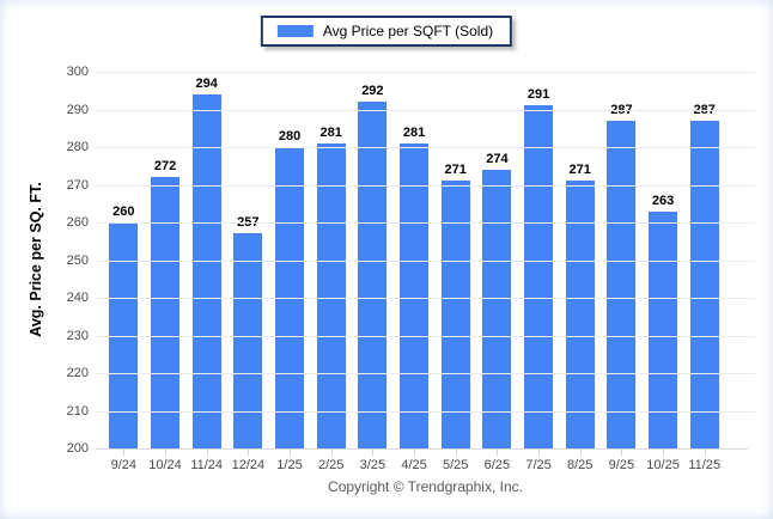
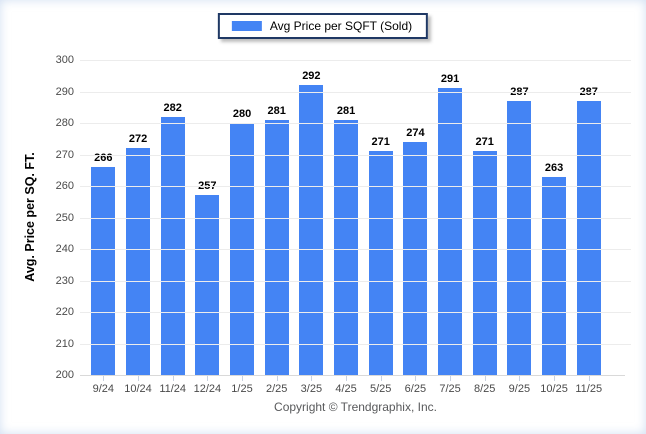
9/24: 260 -> 266
11/24: 294 -> 282
